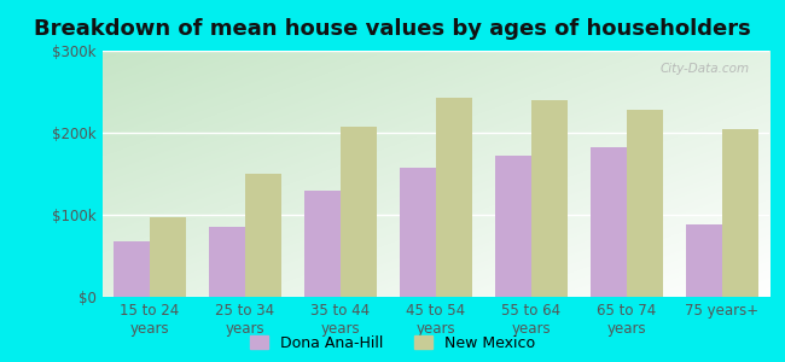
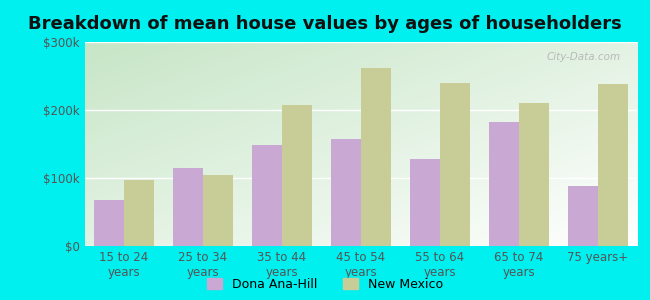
Dona Ana-Hill/25 to 34 years: $85k -> $114k
New Mexico/25 to 34 years: $150k -> $104k
Dona Ana-Hill/35 to 44 years: $130k -> $148k
New Mexico/45 to 54 years: $242k -> $262k
Dona Ana-Hill/55 to 64 years: $172k -> $128k
New Mexico/65 to 74 years: $228k -> $210k
New Mexico/75 years+: $205k -> $238k
